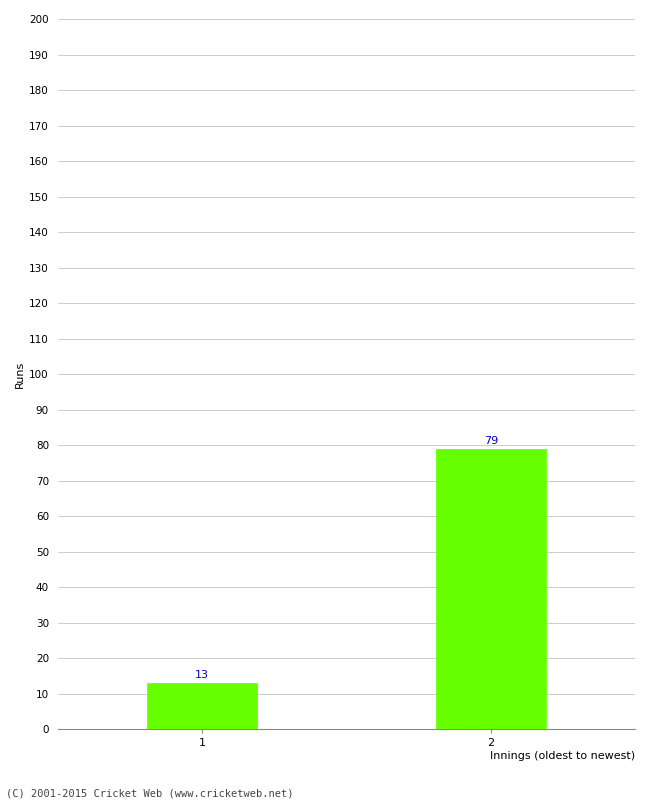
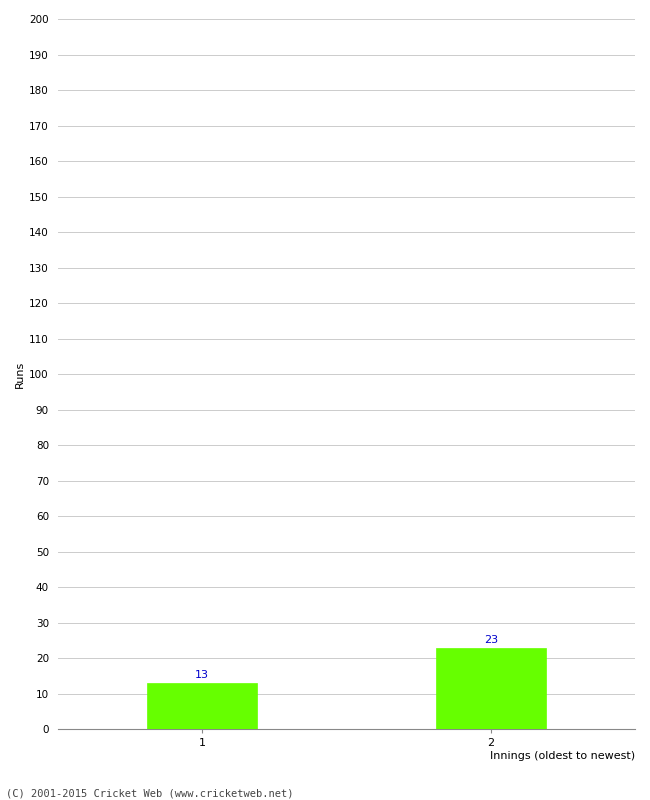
2: 79 -> 23
